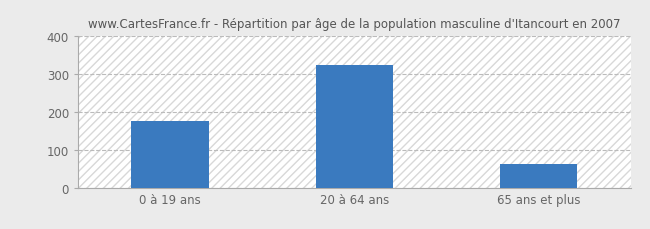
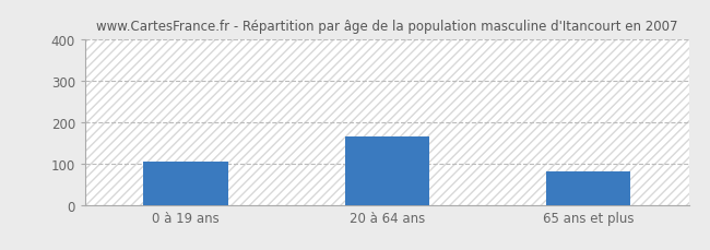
0 à 19 ans: 175 -> 105
20 à 64 ans: 322 -> 165
65 ans et plus: 62 -> 80
